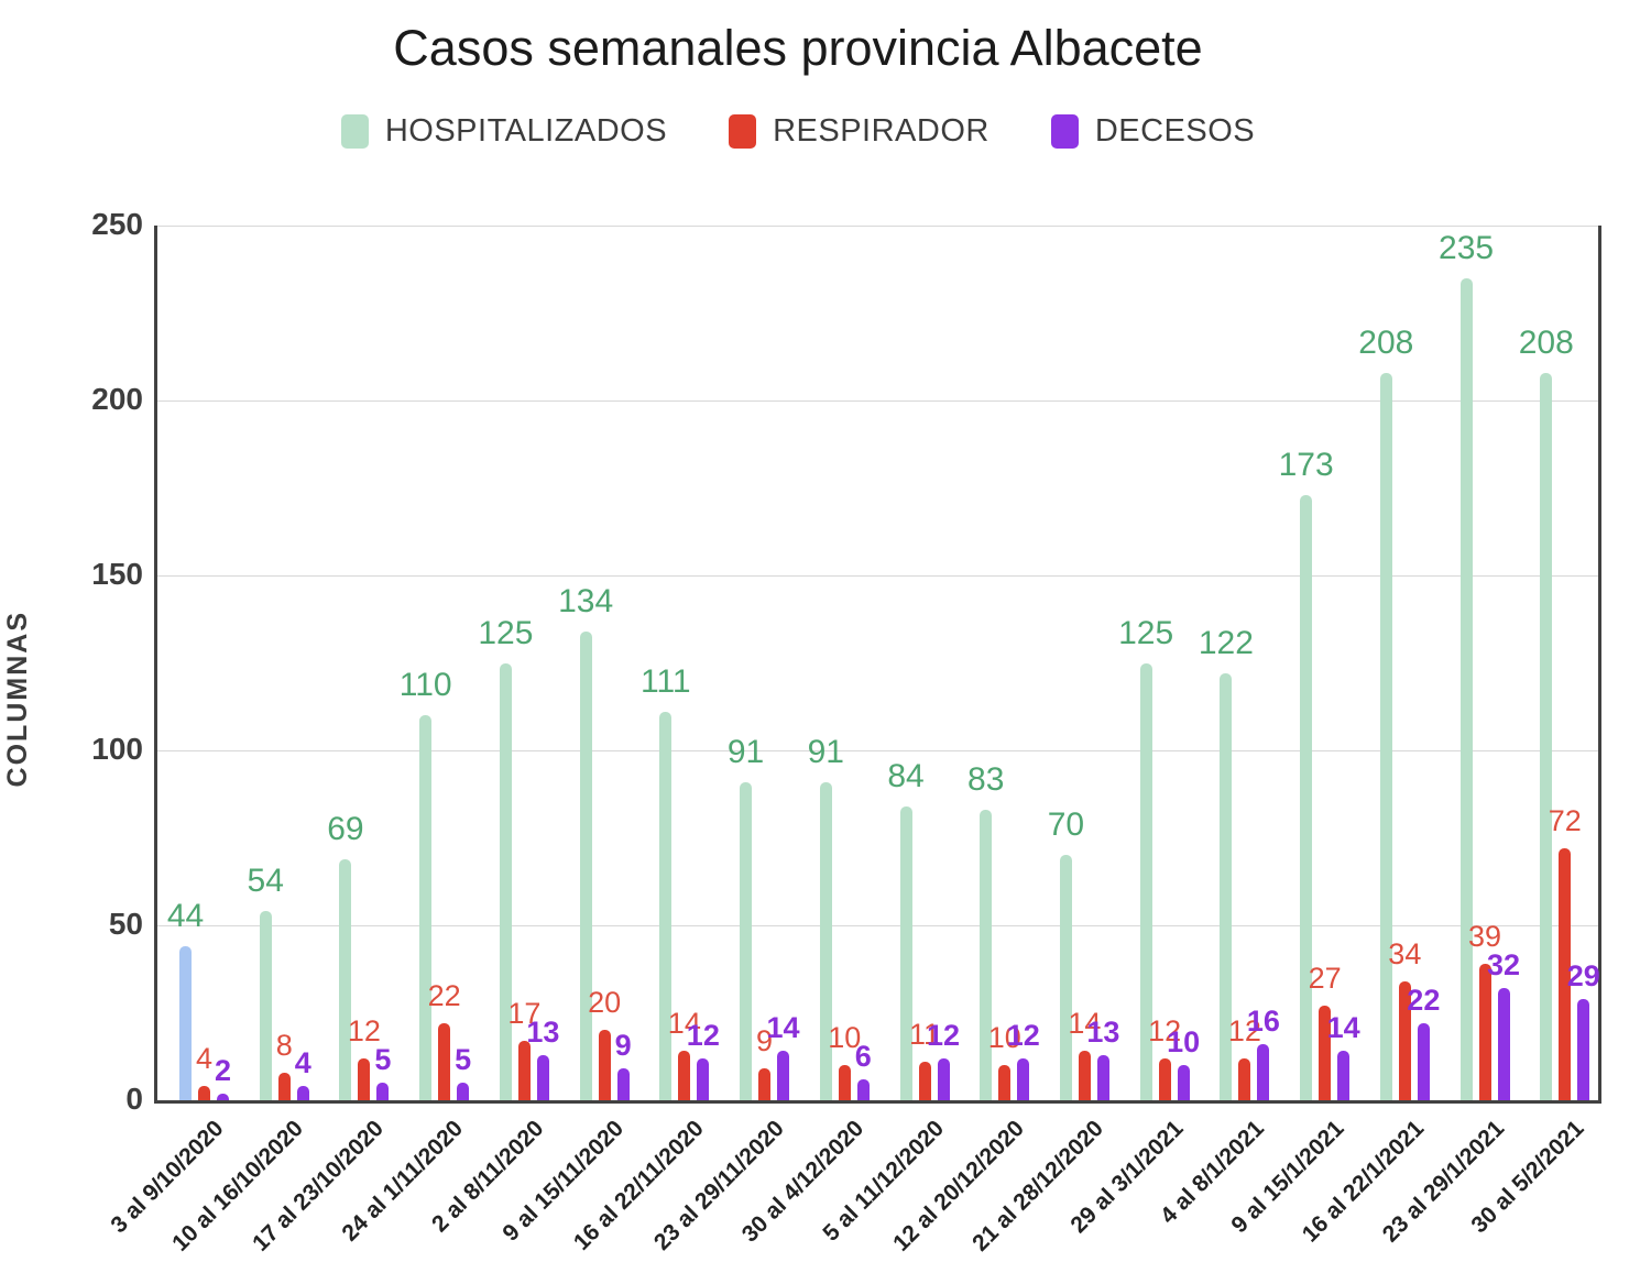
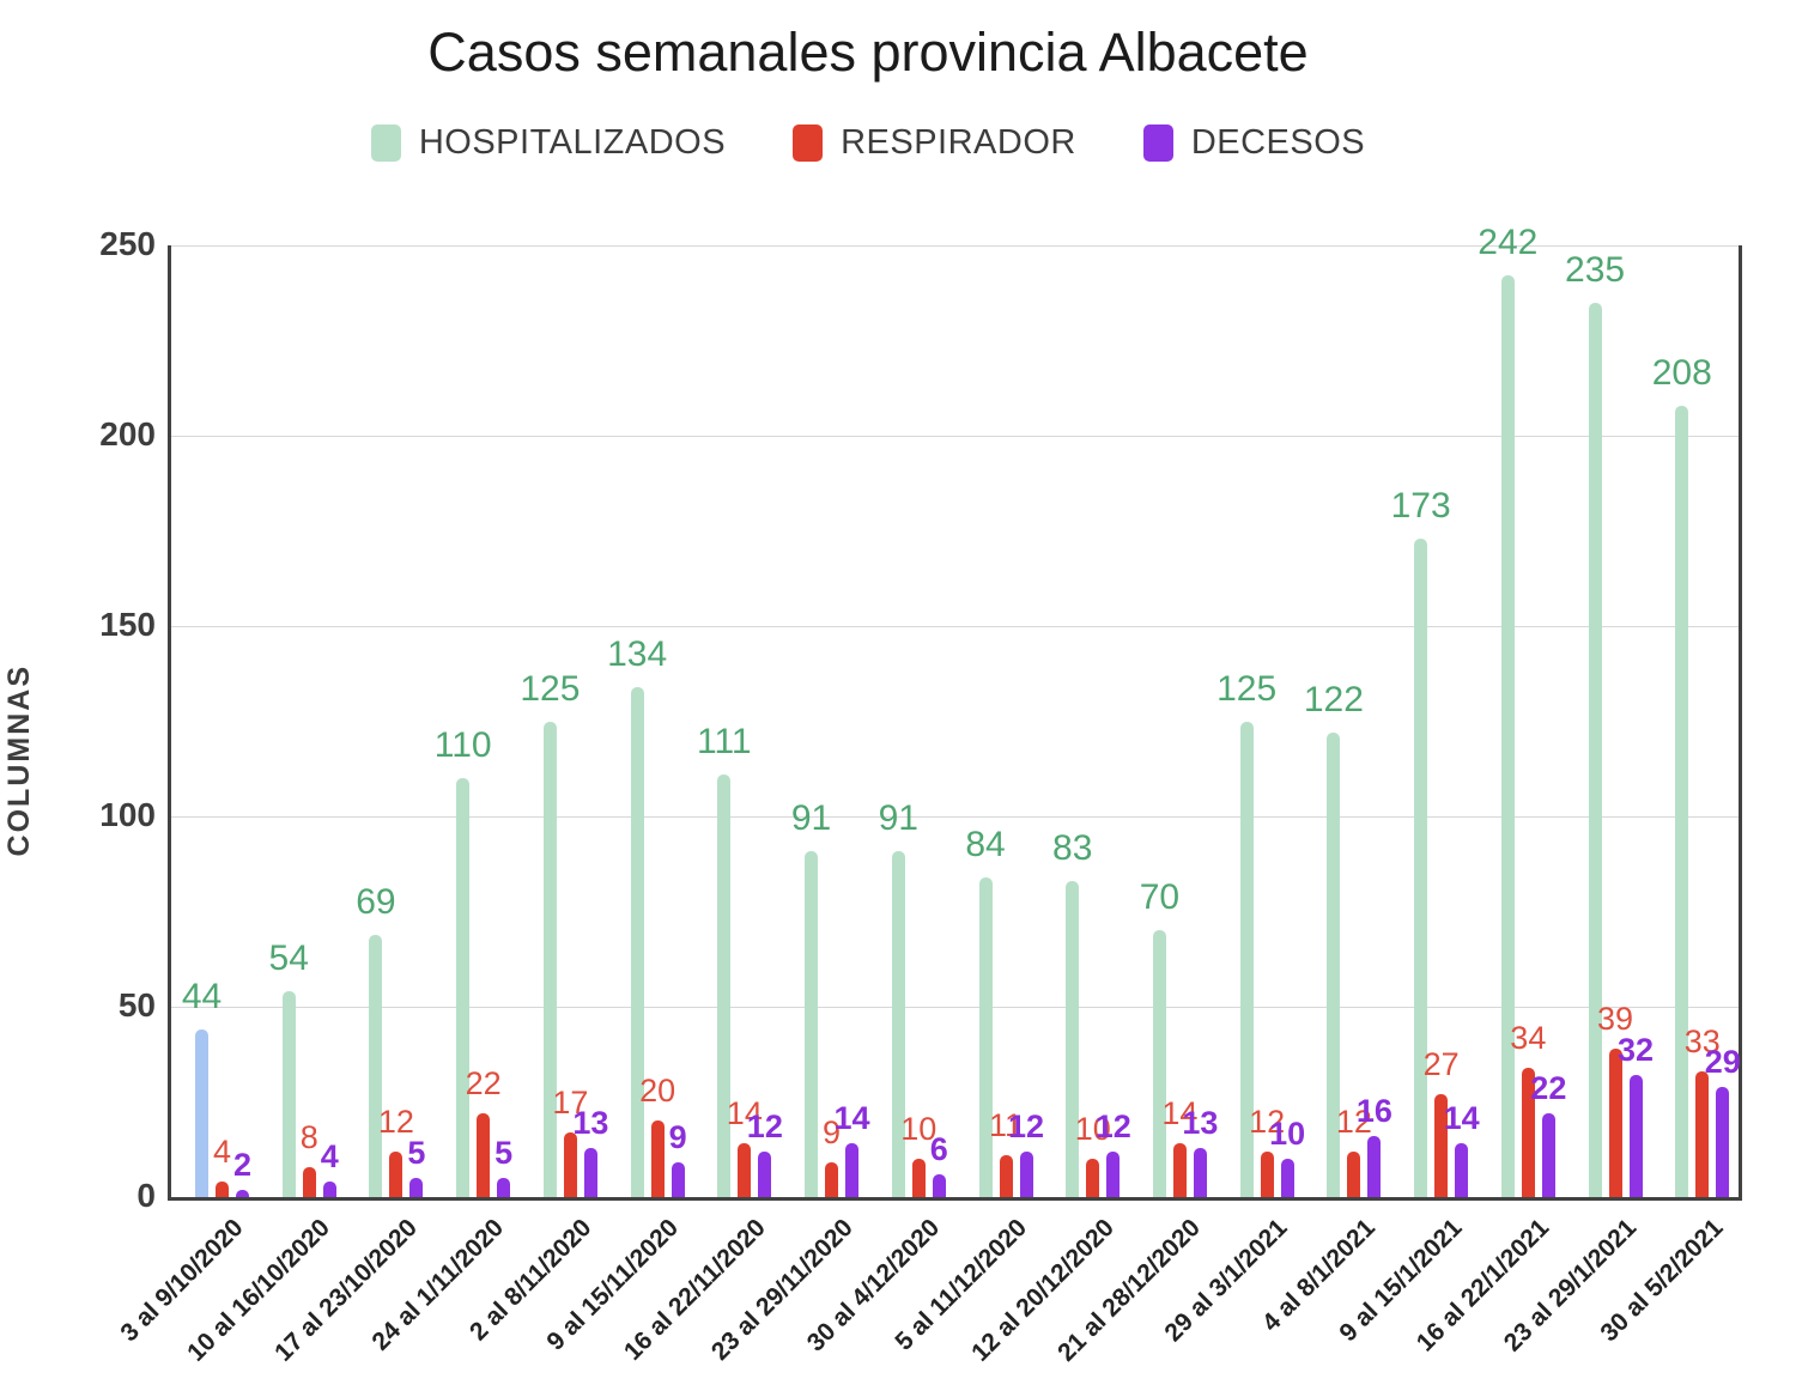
HOSPITALIZADOS/16 al 22/1/2021: 208 -> 242
RESPIRADOR/30 al 5/2/2021: 72 -> 33
